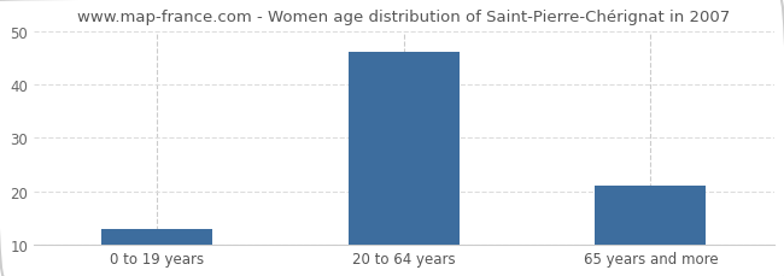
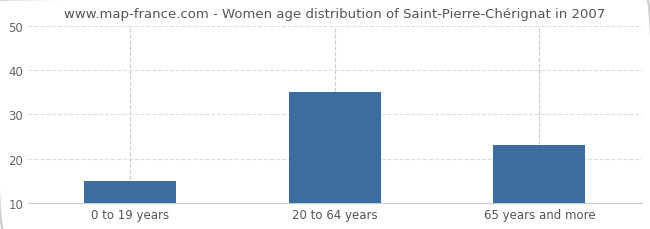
0 to 19 years: 13 -> 15
20 to 64 years: 46 -> 35
65 years and more: 21 -> 23
